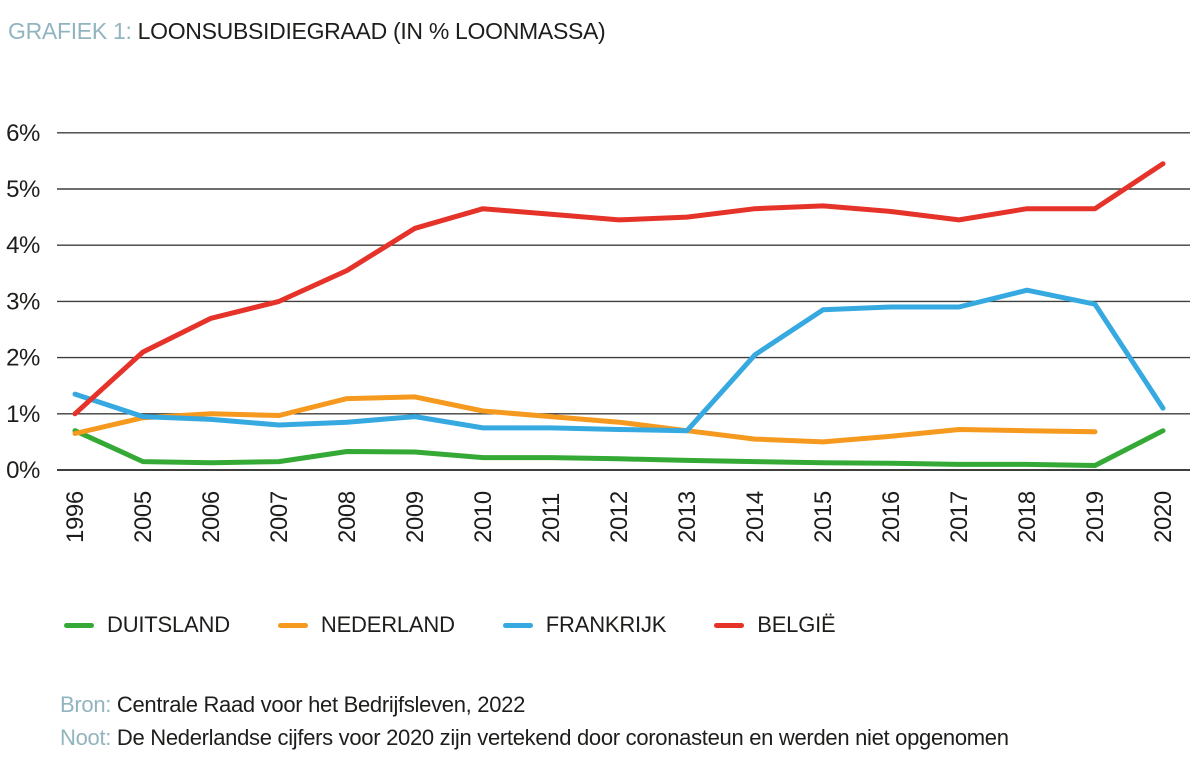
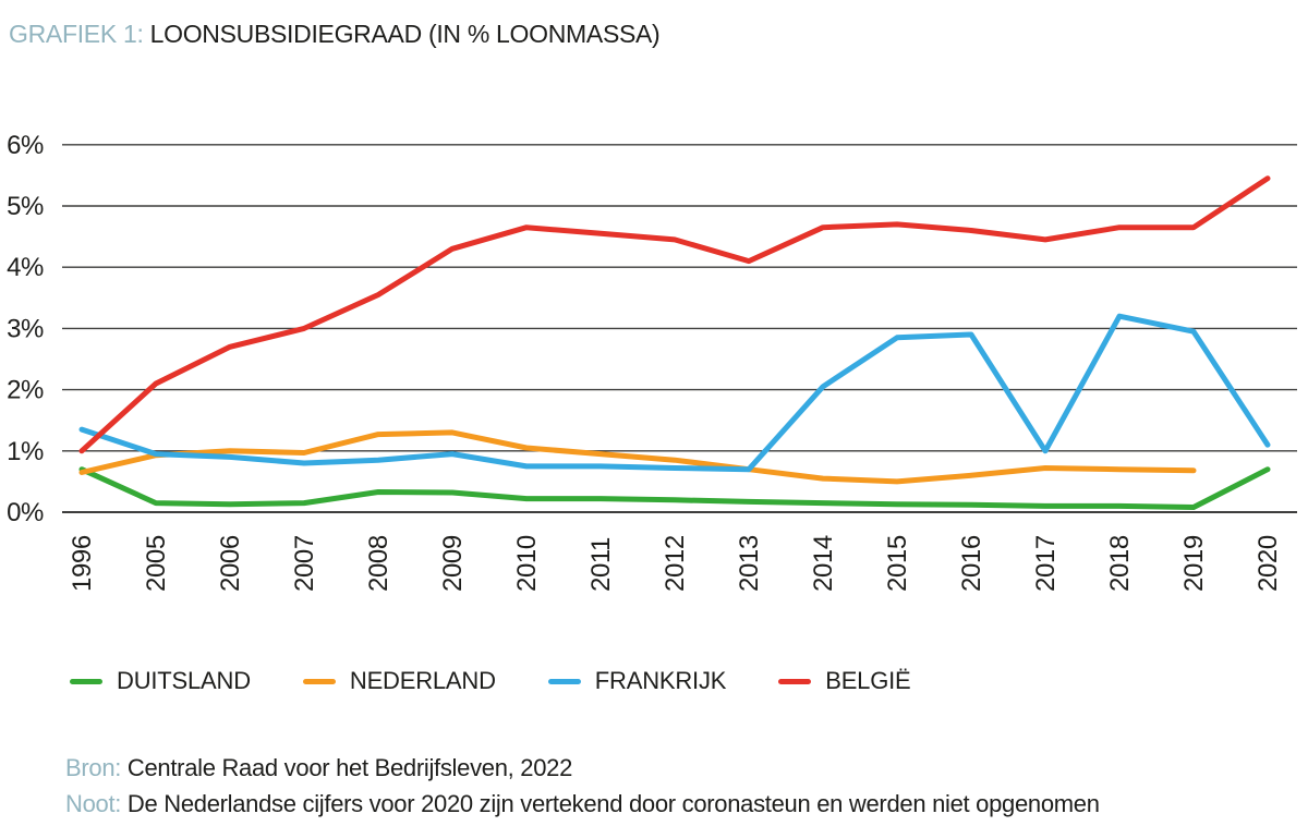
BELGIË/2013: 4.5% -> 4.1%
FRANKRIJK/2017: 2.9% -> 1.0%
